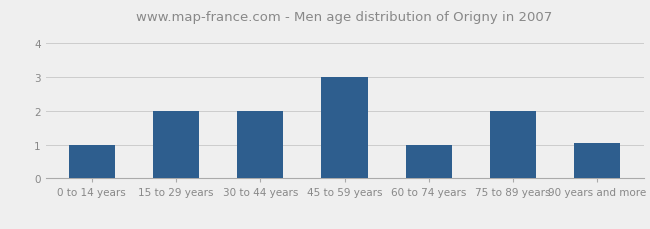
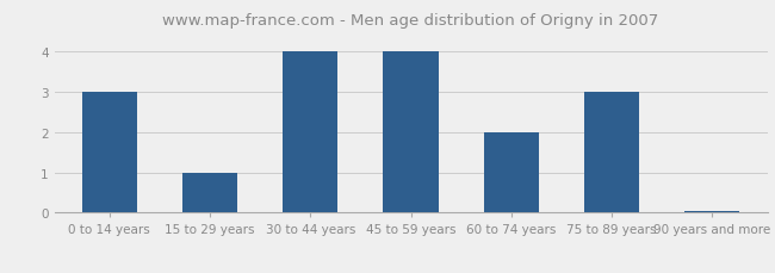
0 to 14 years: 1.00 -> 3.00
15 to 29 years: 2.00 -> 1.00
30 to 44 years: 2.00 -> 4.00
45 to 59 years: 3.00 -> 4.00
60 to 74 years: 1.00 -> 2.00
75 to 89 years: 2.00 -> 3.00
90 years and more: 1.05 -> 0.05
